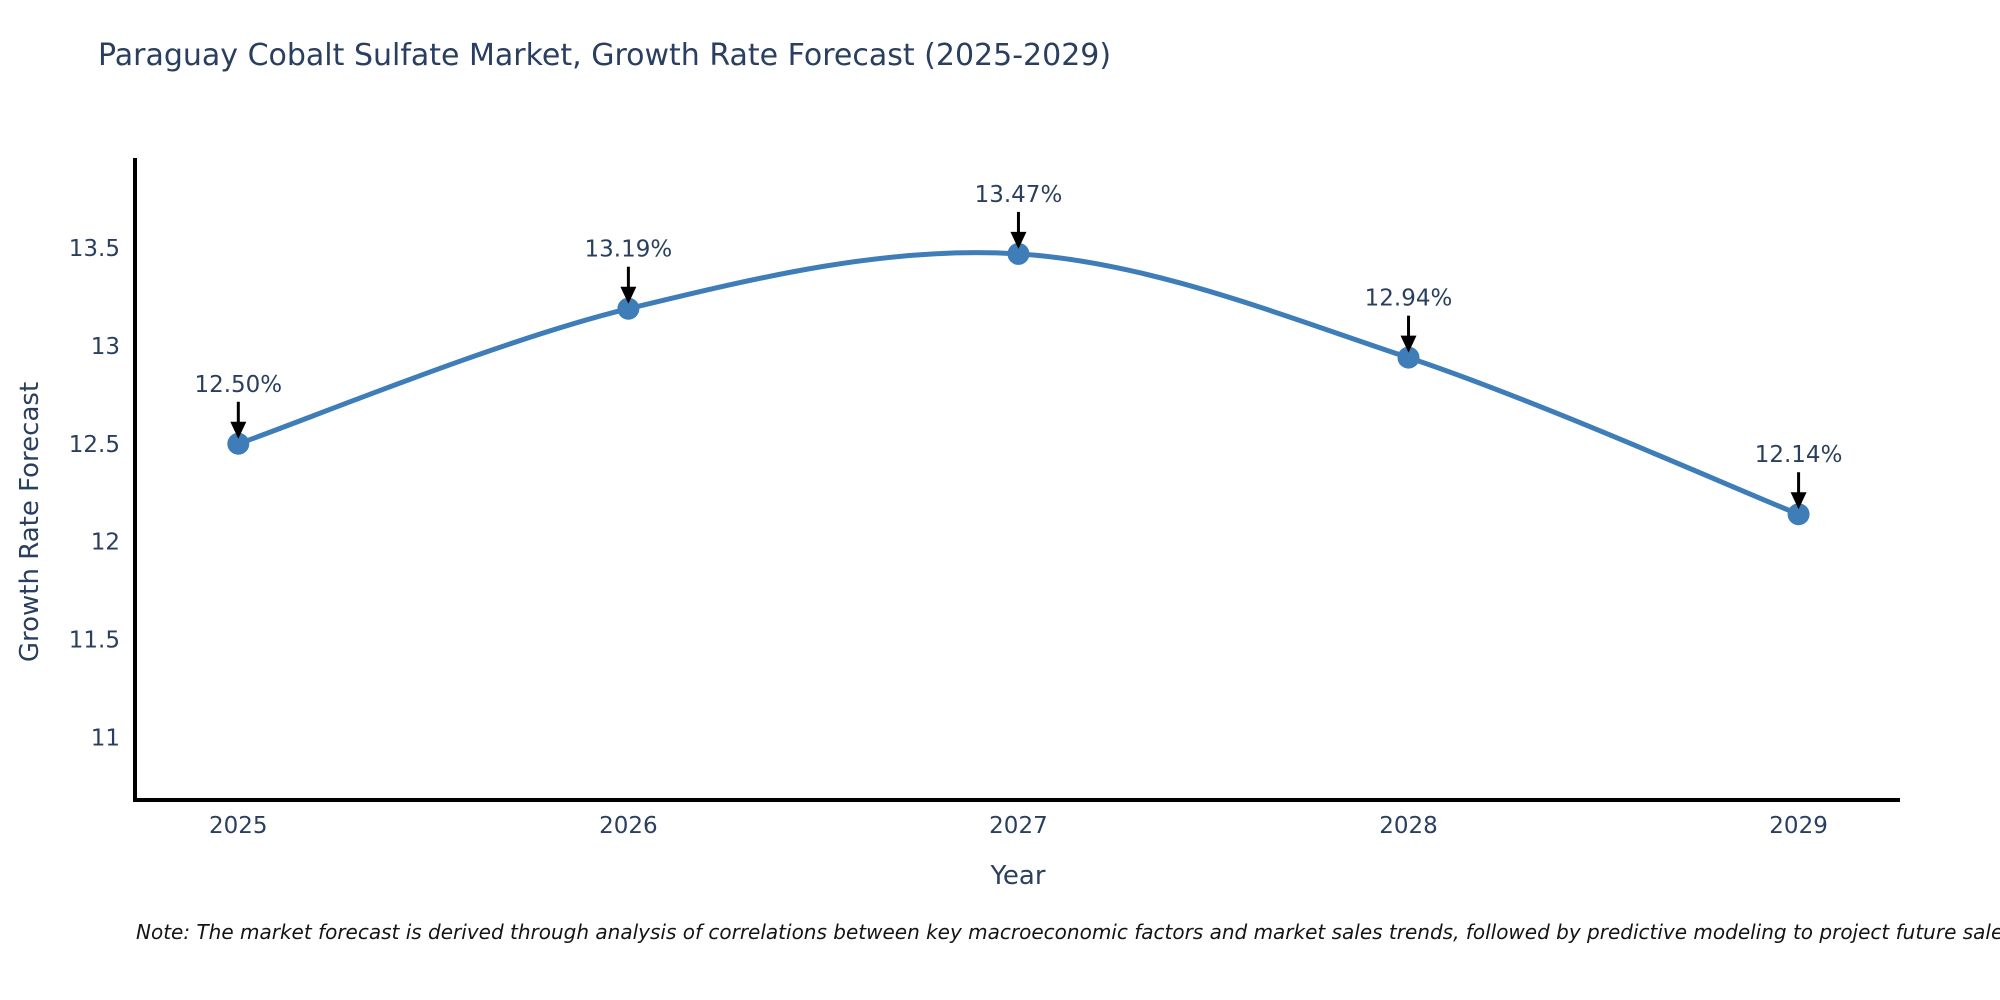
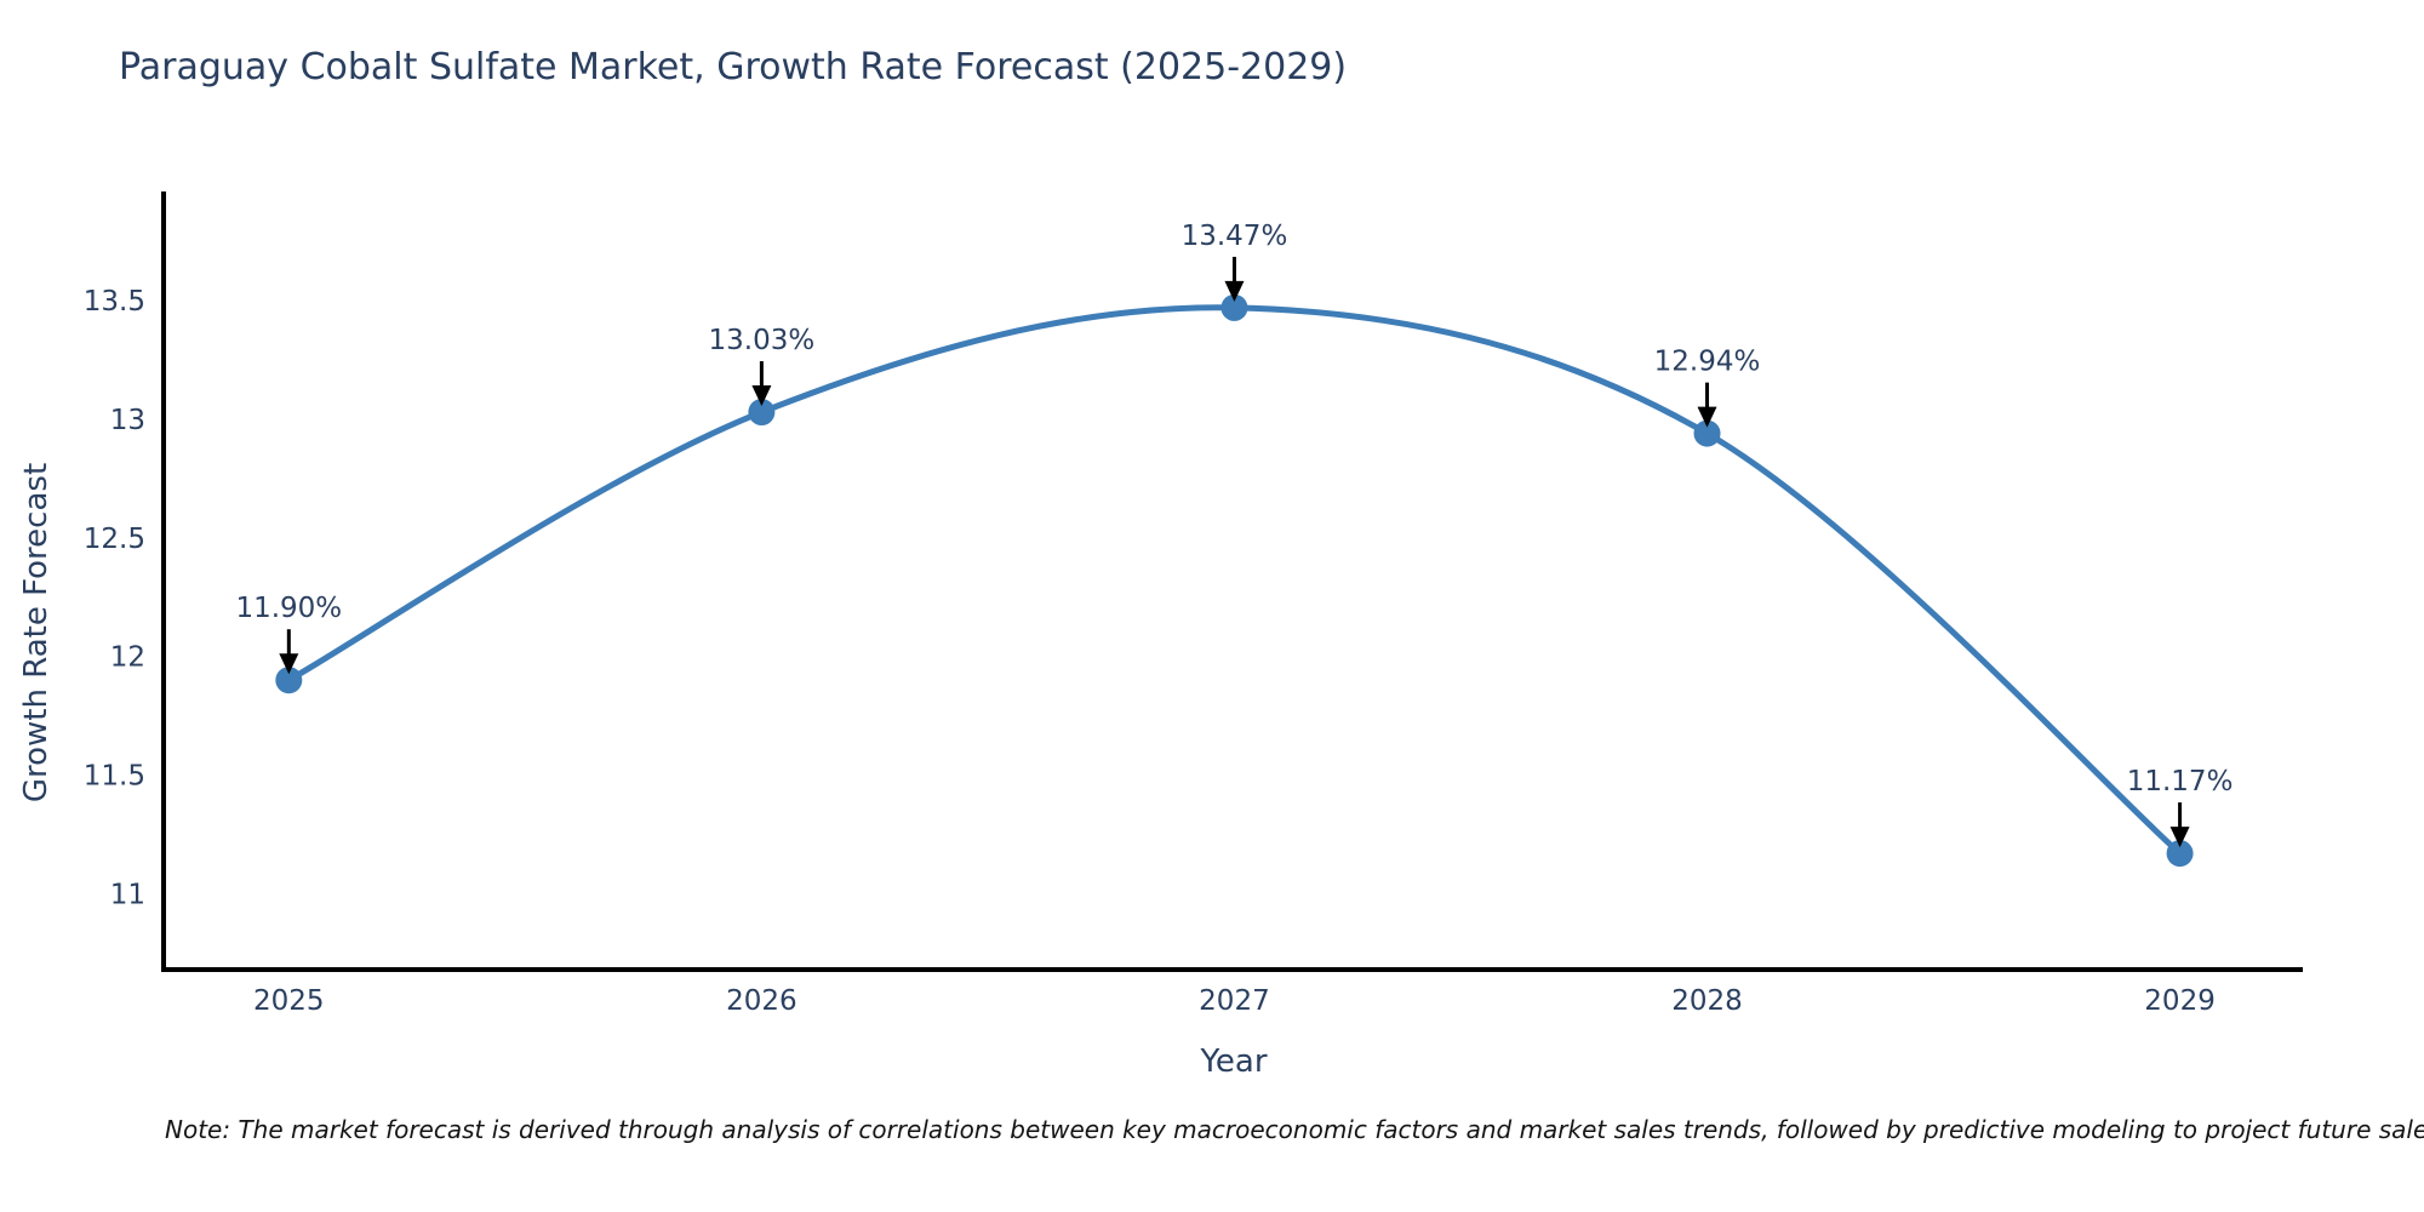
2025: 12.50% -> 11.90%
2026: 13.19% -> 13.03%
2029: 12.14% -> 11.17%
